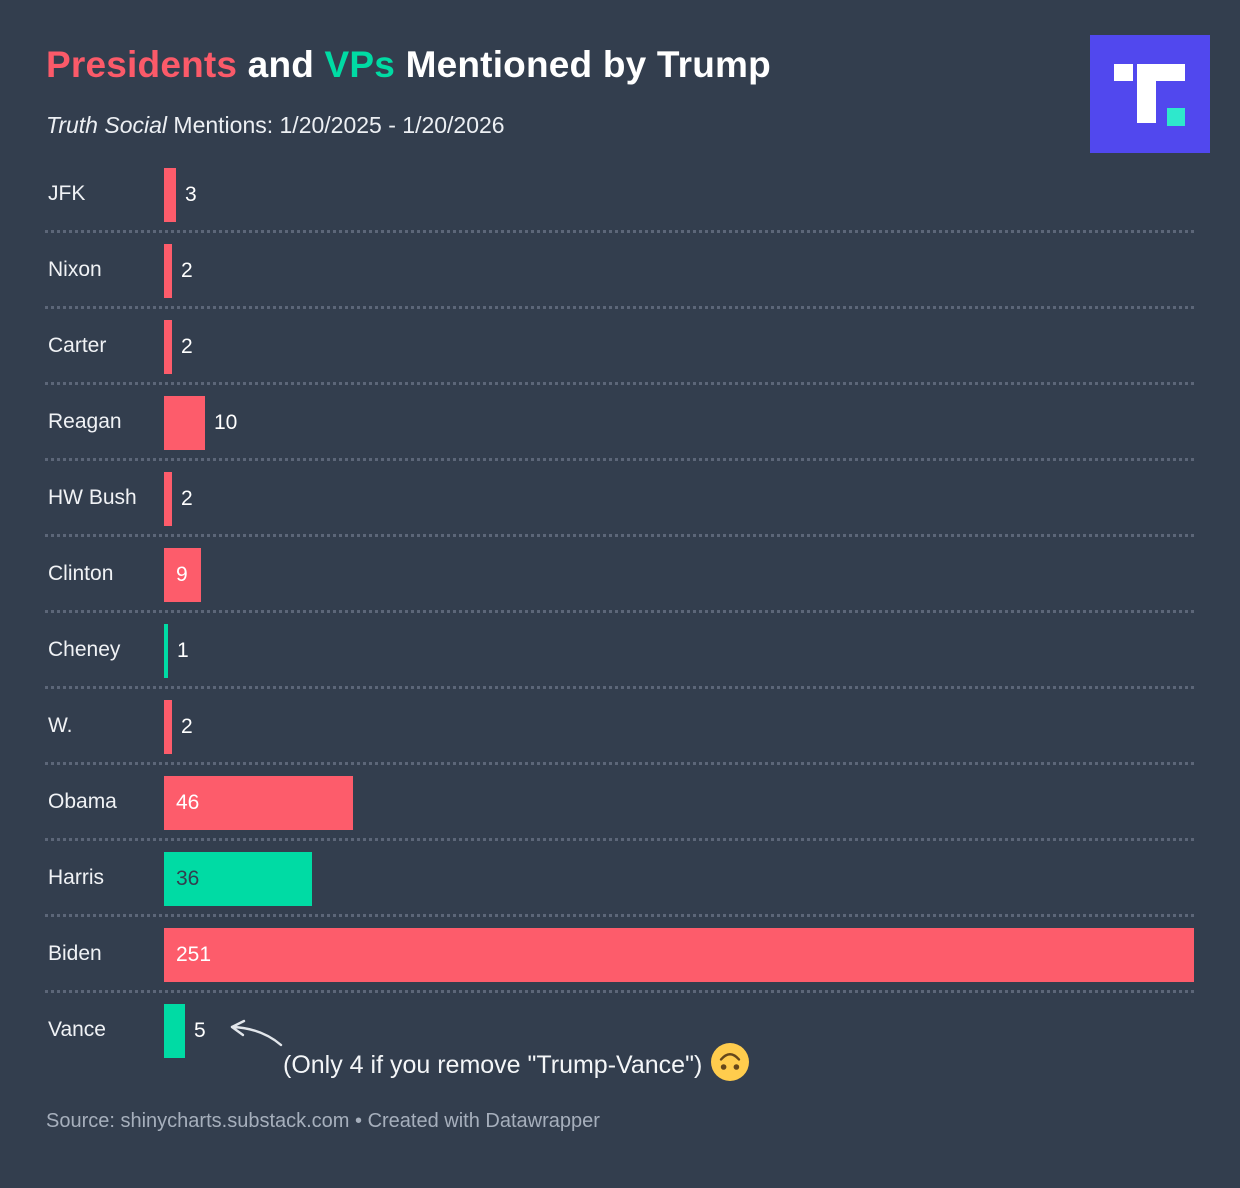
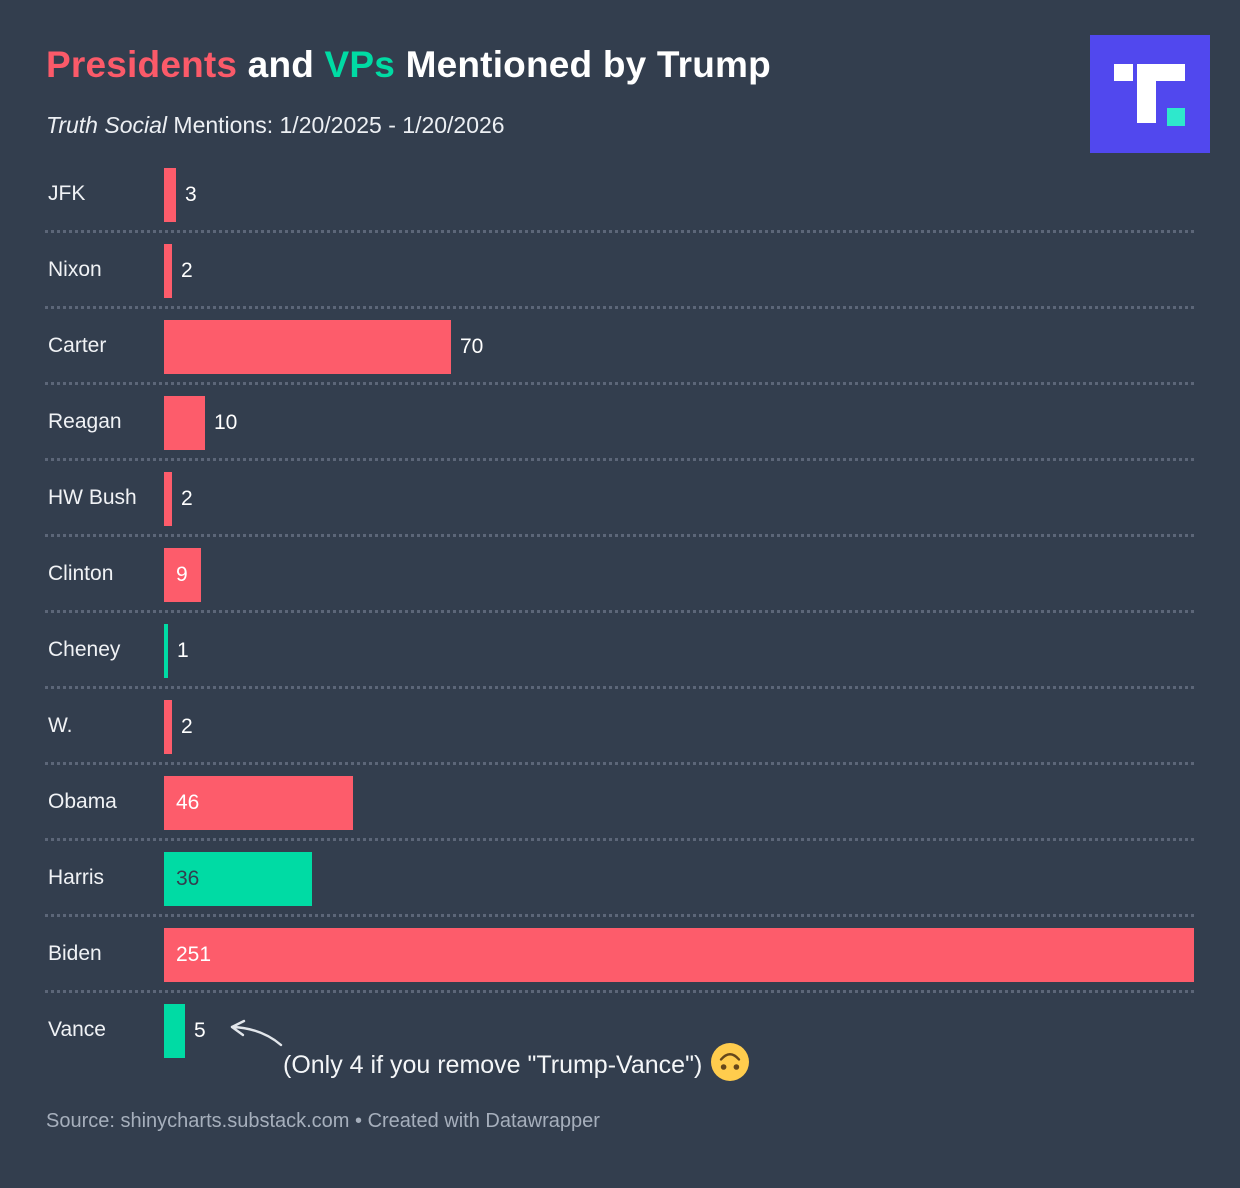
Carter: 2 -> 70
